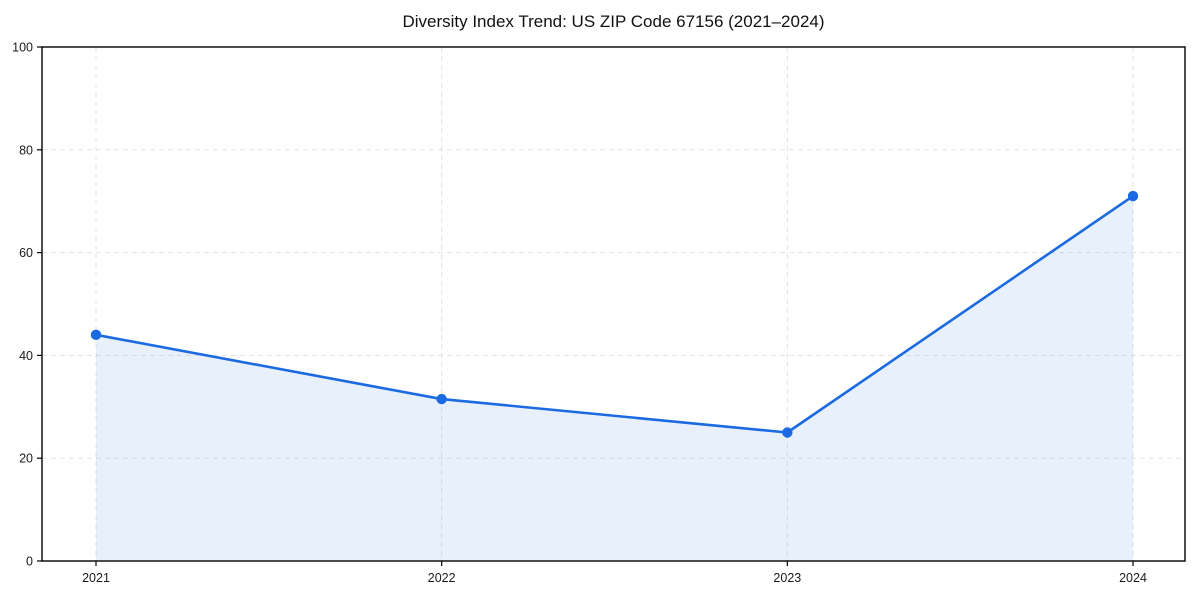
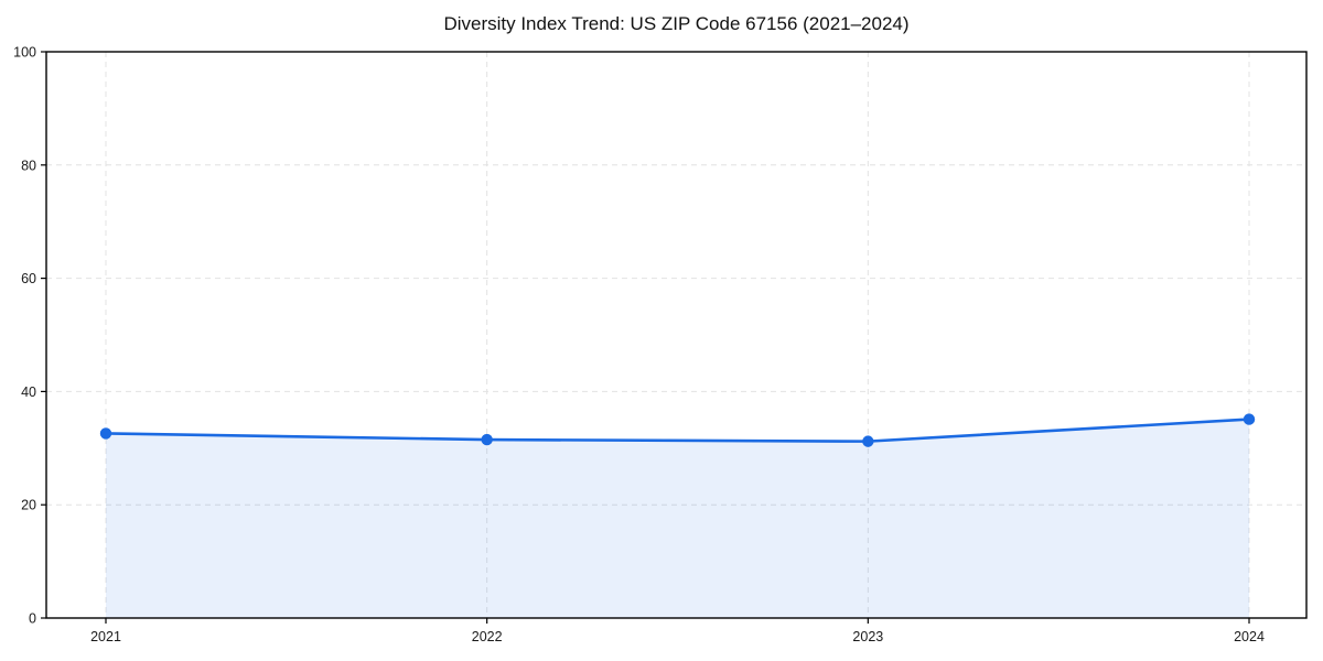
2021: 44 -> 33
2023: 25 -> 31
2024: 71 -> 35
